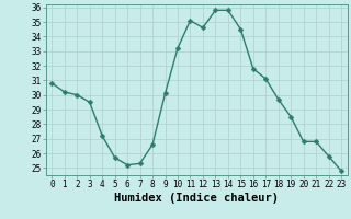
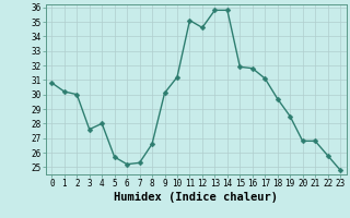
3: 29.5 -> 27.6
4: 27.2 -> 28.0
10: 33.2 -> 31.2
15: 34.5 -> 31.9
